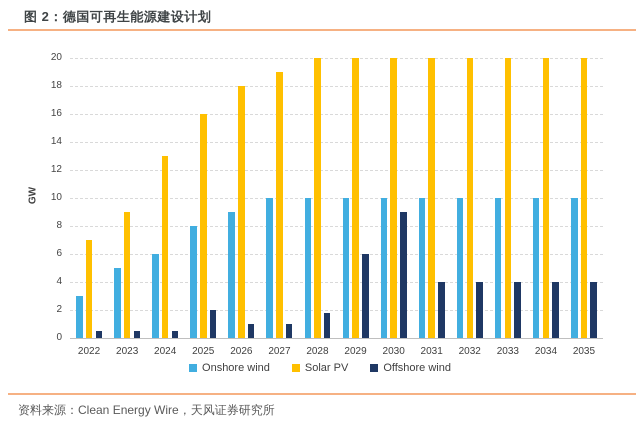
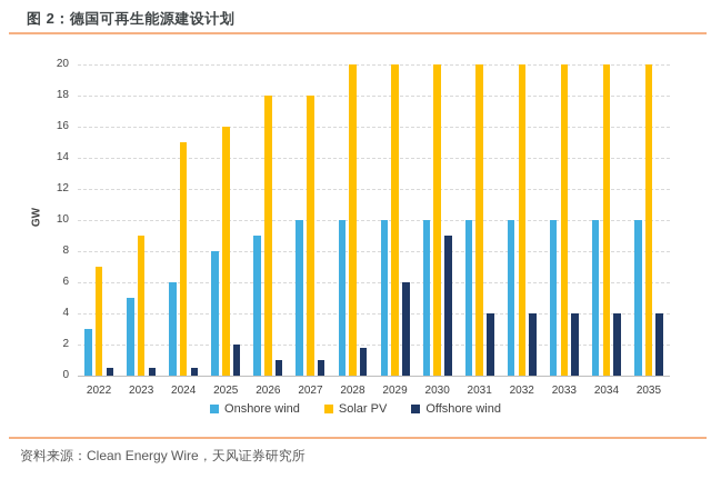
Solar PV/2024: 13 -> 15
Solar PV/2027: 19 -> 18
